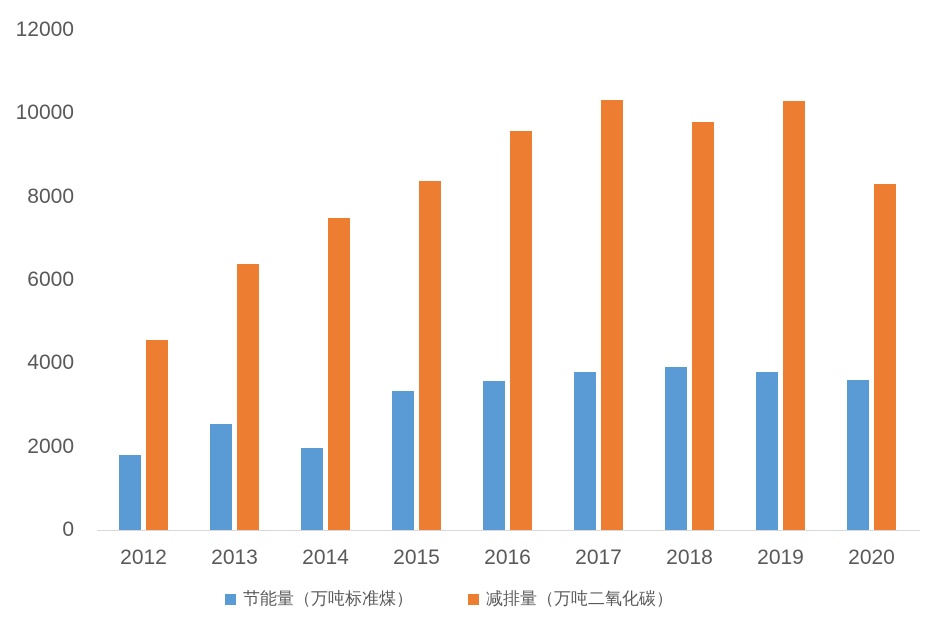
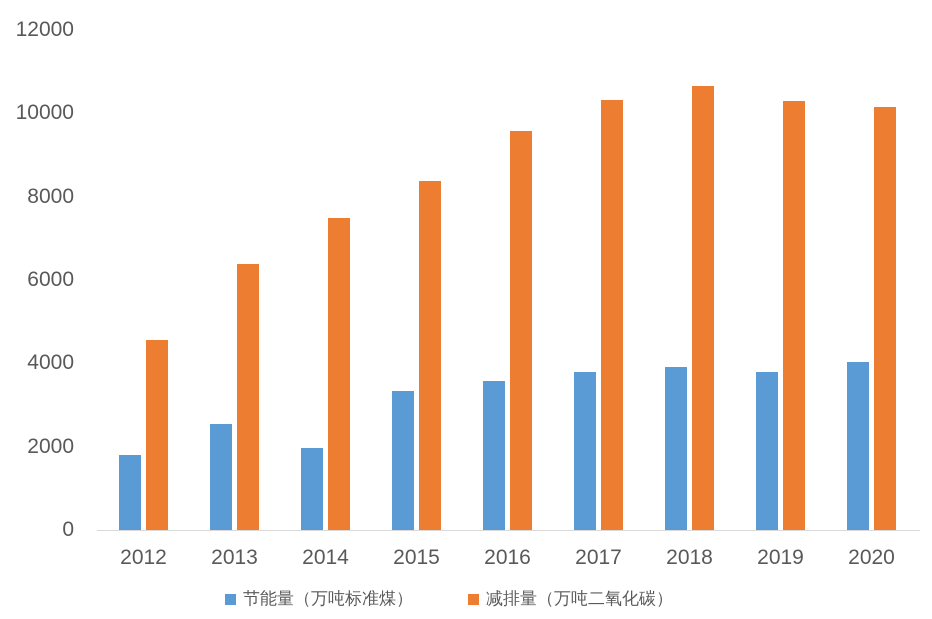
减排量（万吨二氧化碳）/2018: 9800 -> 10600
节能量（万吨标准煤）/2020: 3600 -> 4000
减排量（万吨二氧化碳）/2020: 8300 -> 10200
